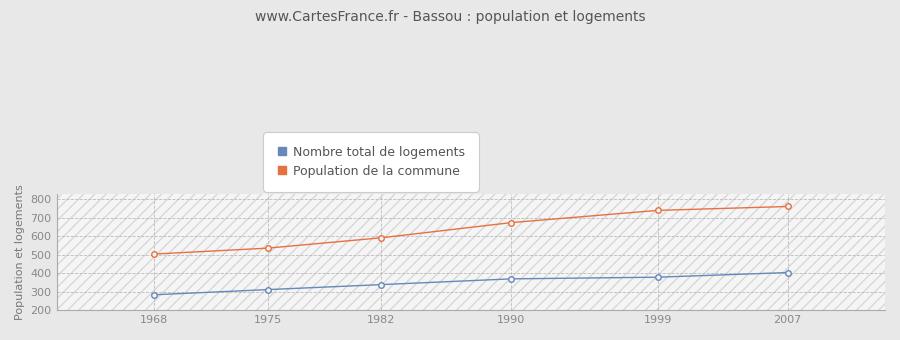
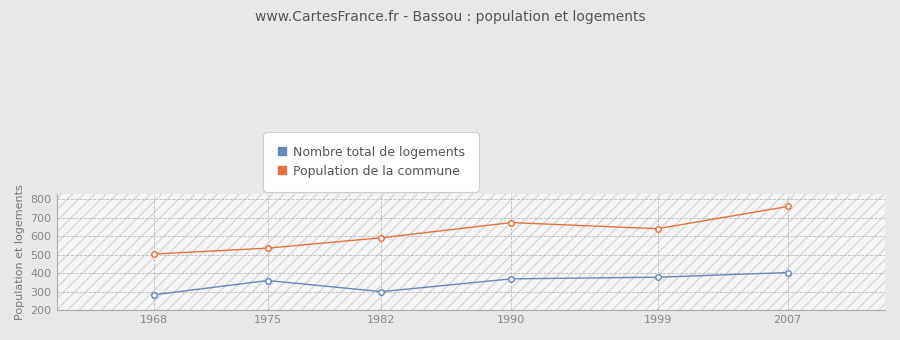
Nombre total de logements/1975: 310 -> 360
Nombre total de logements/1982: 340 -> 300
Population de la commune/1999: 740 -> 640
